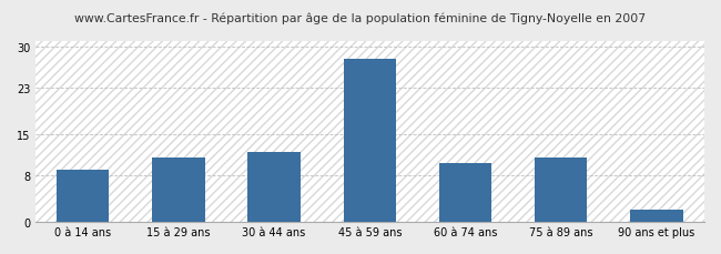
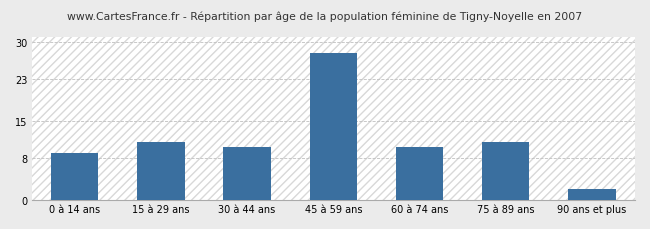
30 à 44 ans: 12 -> 10
